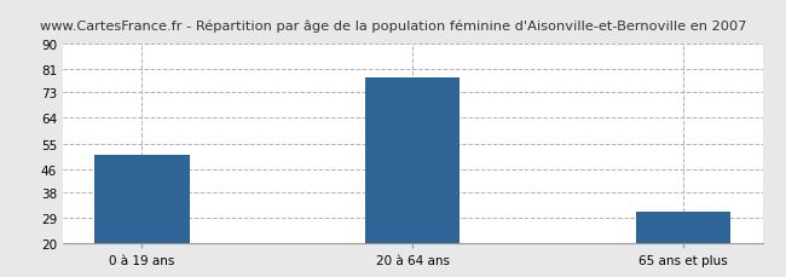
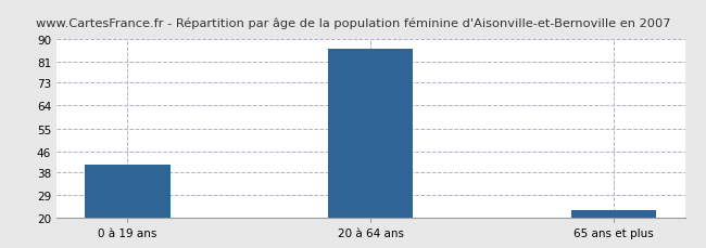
0 à 19 ans: 51 -> 41
20 à 64 ans: 78 -> 86
65 ans et plus: 31 -> 23
